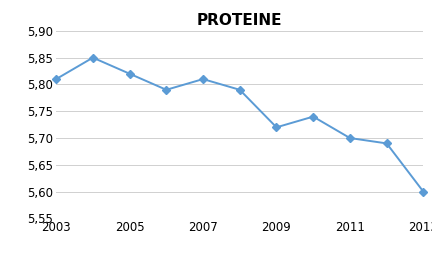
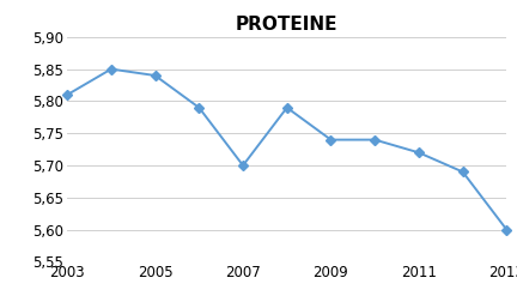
2005: 5,82 -> 5,84
2007: 5,81 -> 5,70
2009: 5,72 -> 5,74
2011: 5,70 -> 5,72
